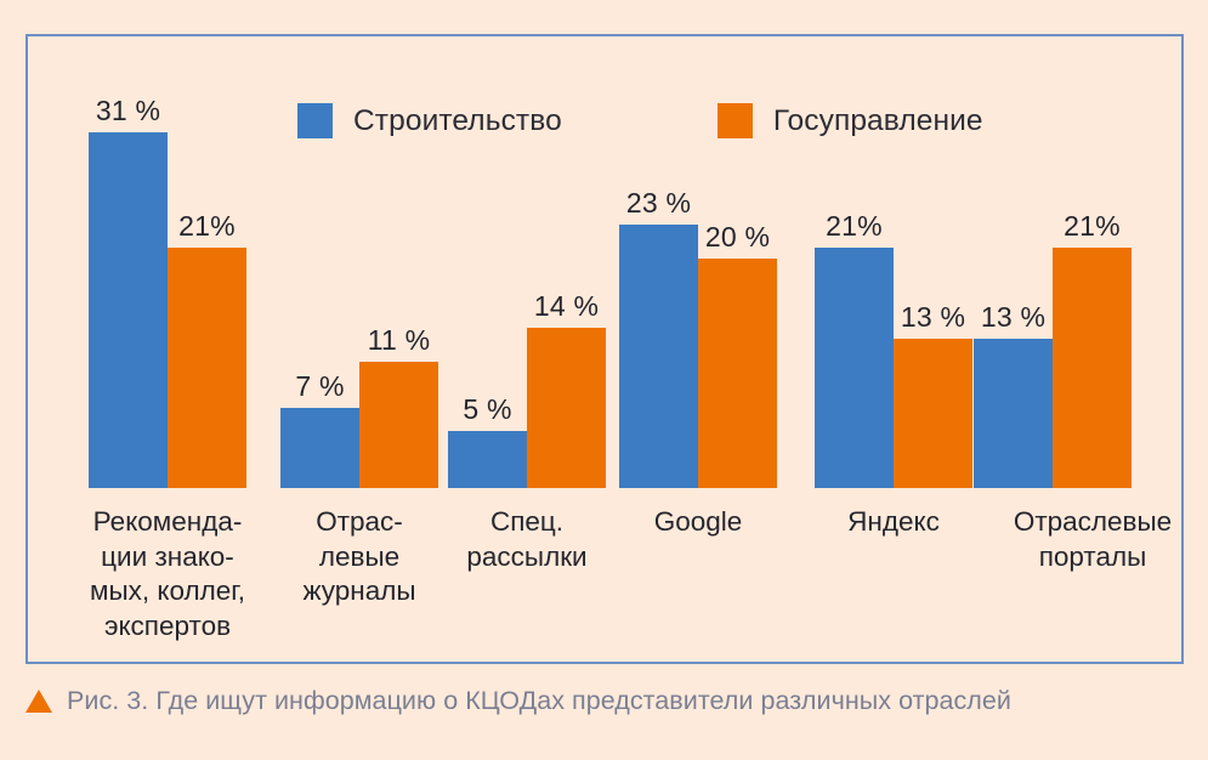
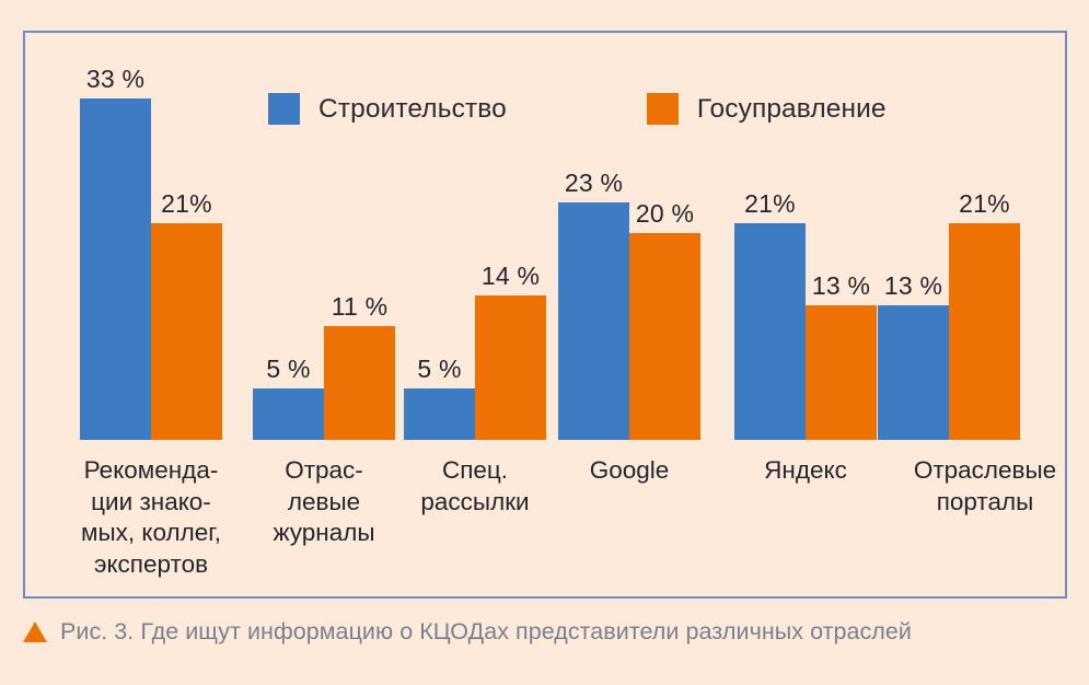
Строительство/Рекоменда- ции знако- мых, коллег, экспертов: 31 -> 33
Строительство/Отрас- левые журналы: 7 -> 5
